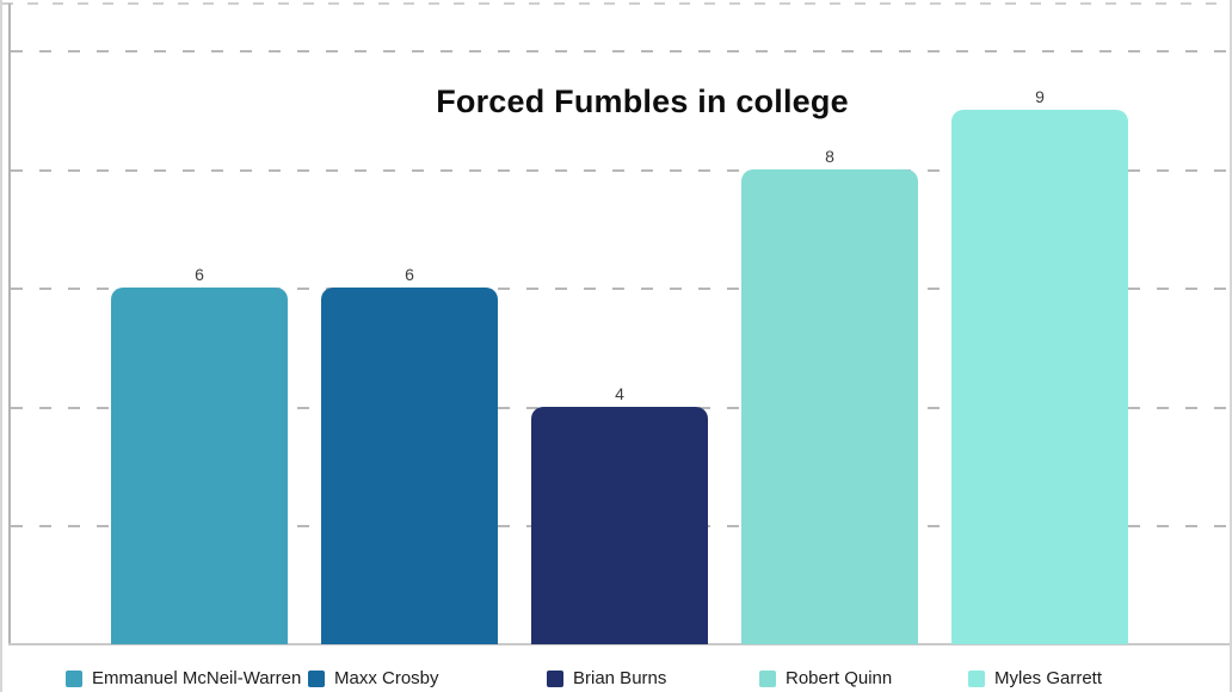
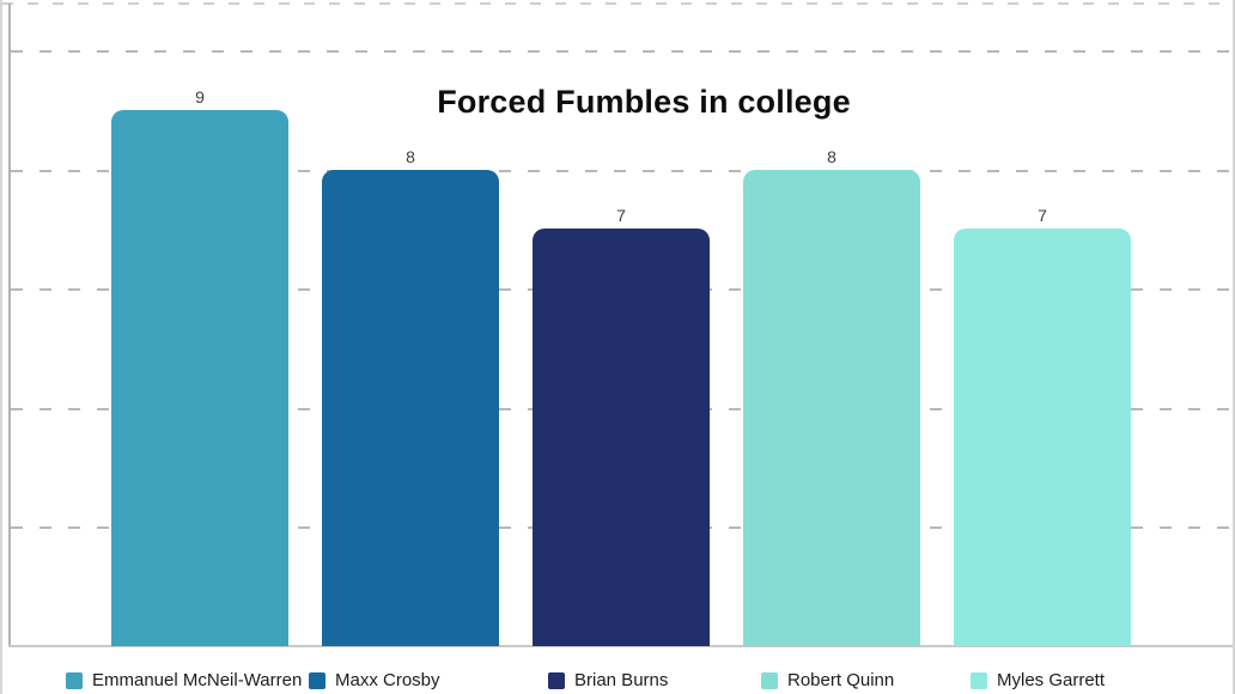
Emmanuel McNeil-Warren: 6 -> 9
Maxx Crosby: 6 -> 8
Brian Burns: 4 -> 7
Myles Garrett: 9 -> 7
